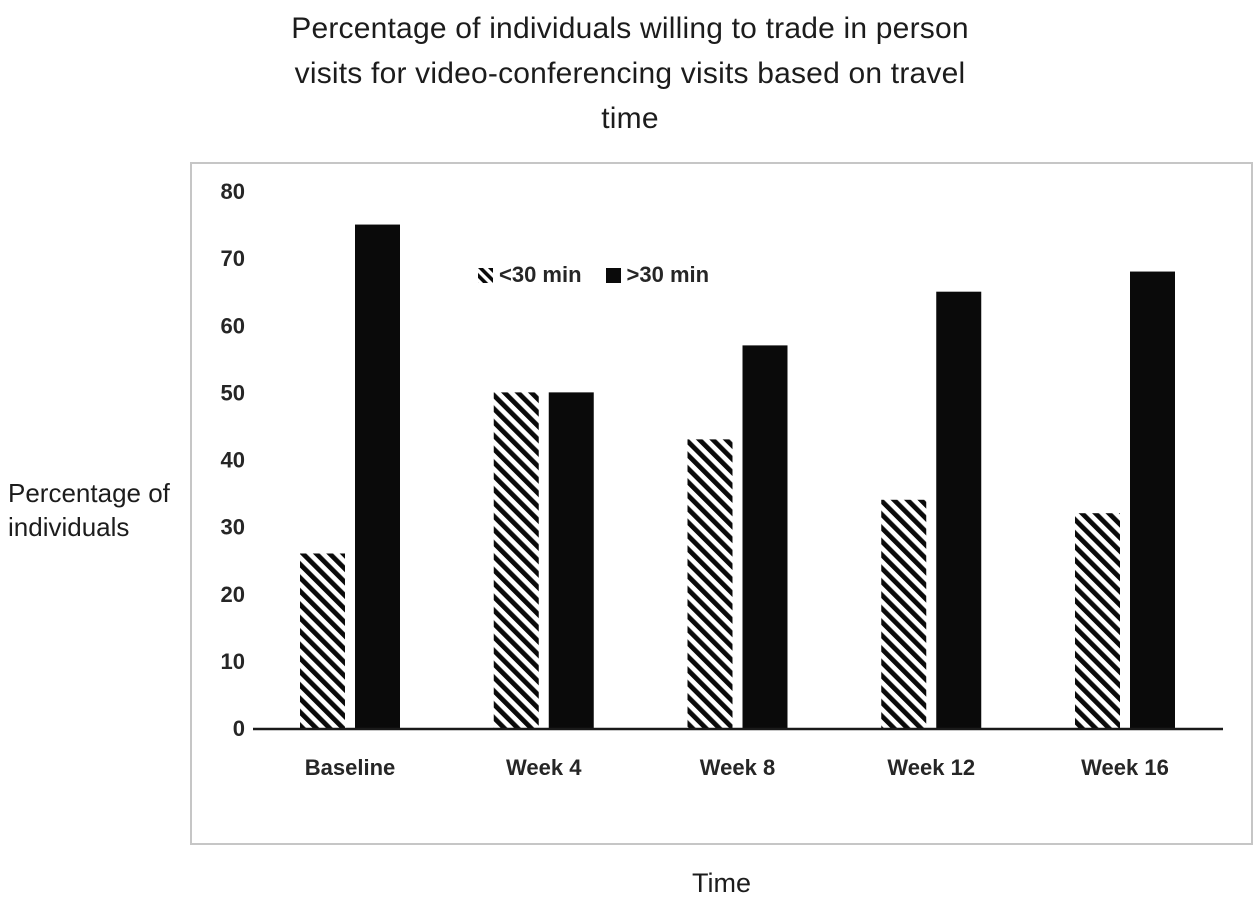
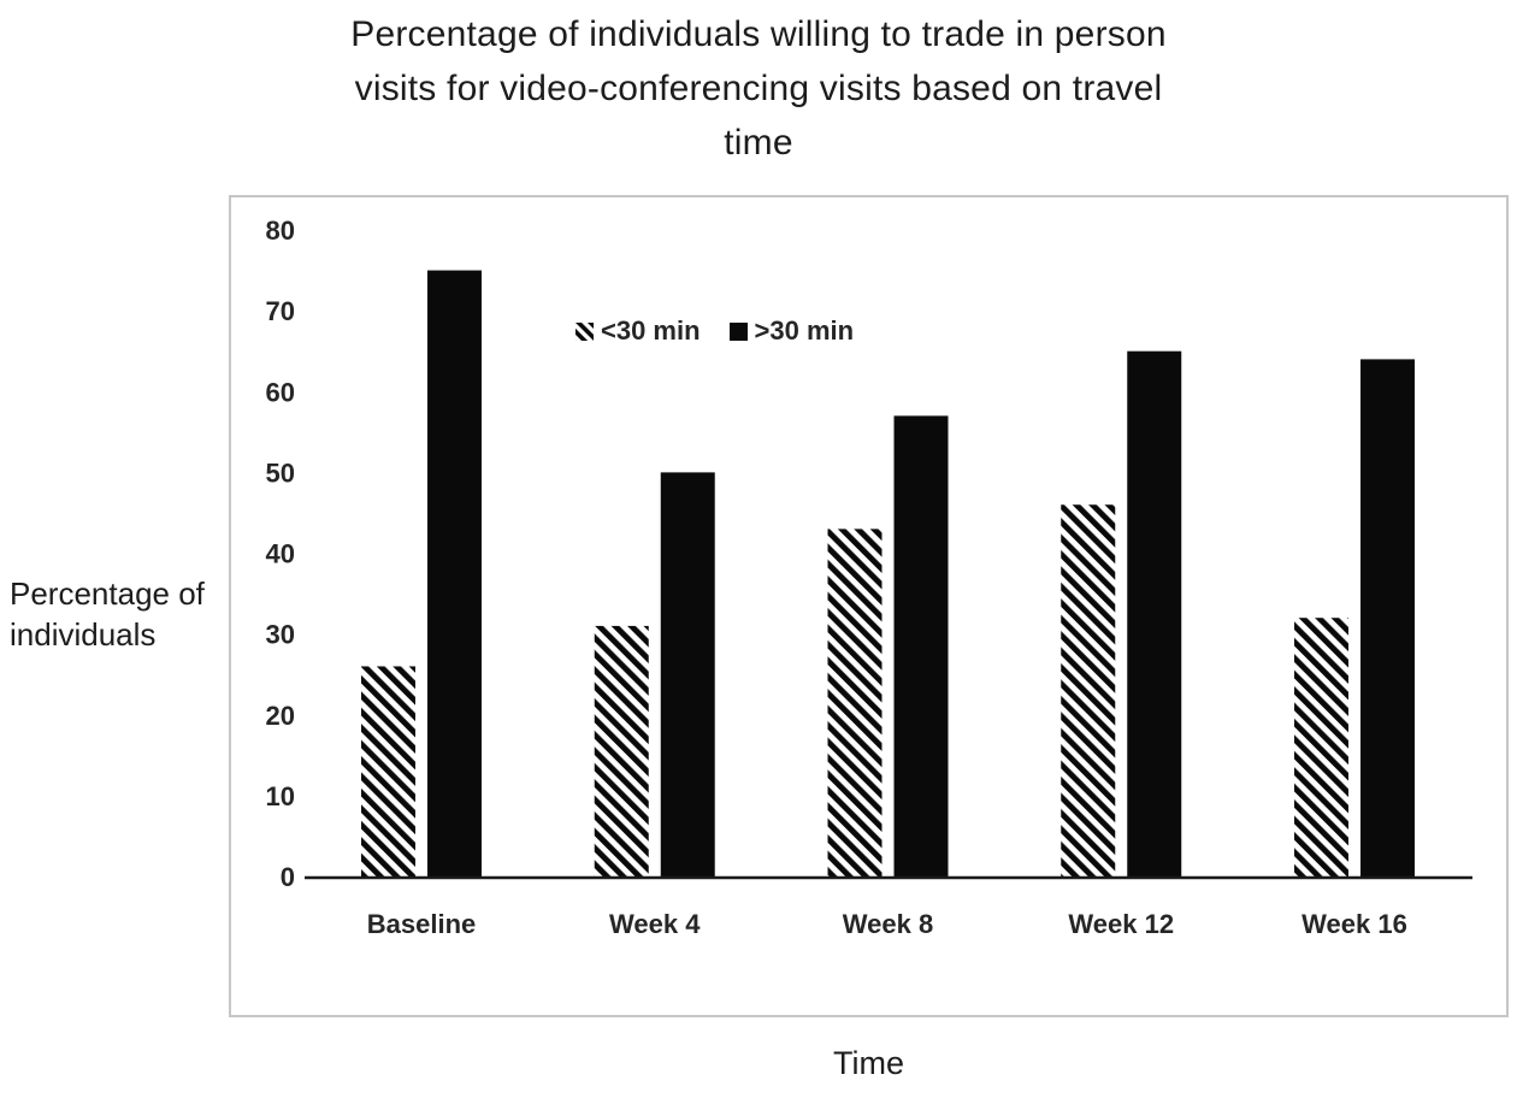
<30 min/Week 4: 50 -> 31
<30 min/Week 12: 34 -> 46
>30 min/Week 16: 68 -> 64
